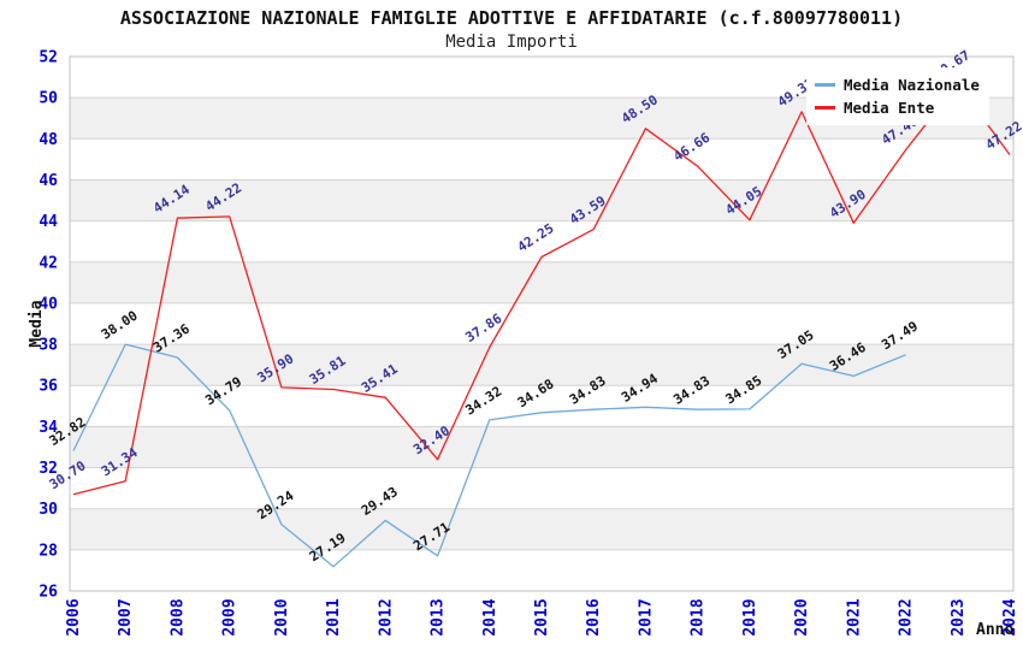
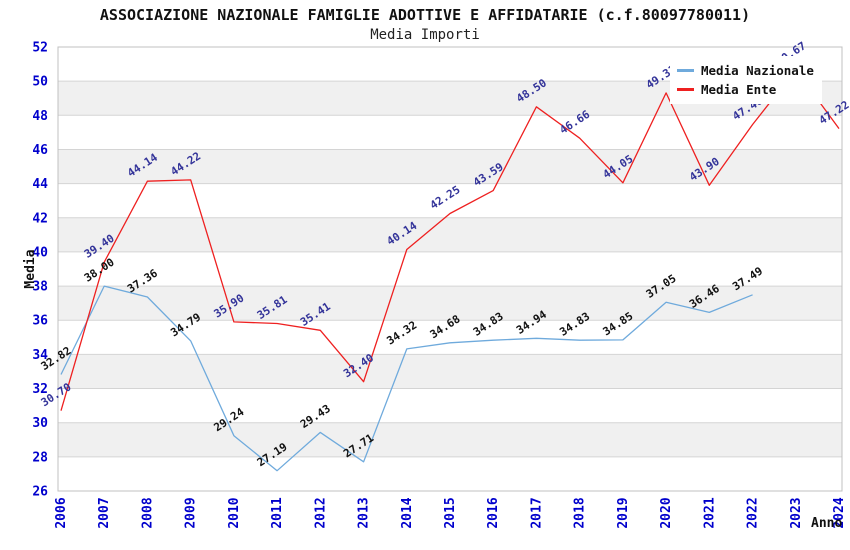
Media Ente/2007: 31.34 -> 39.40
Media Ente/2014: 37.86 -> 40.14
